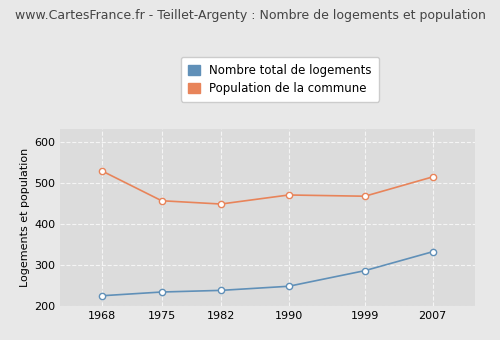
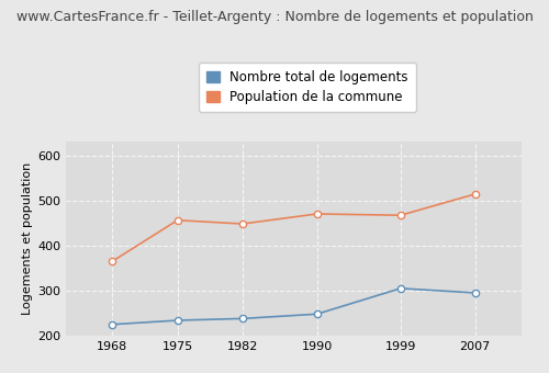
Population de la commune/1968: 528 -> 365
Nombre total de logements/1999: 286 -> 305
Nombre total de logements/2007: 332 -> 295
